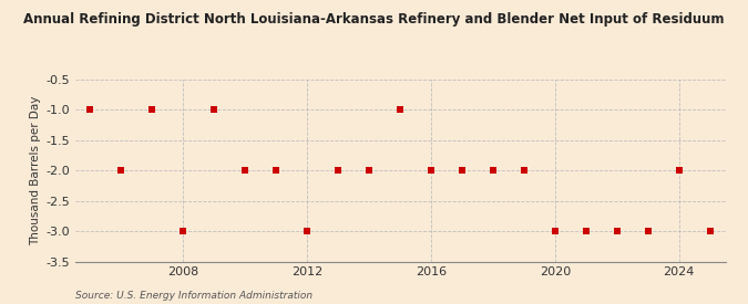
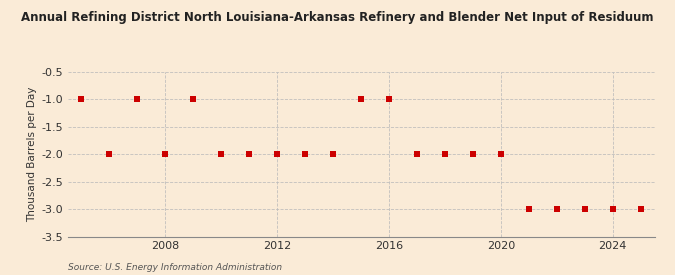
2008: -3 -> -2
2012: -3 -> -2
2016: -2 -> -1
2020: -3 -> -2
2024: -2 -> -3
